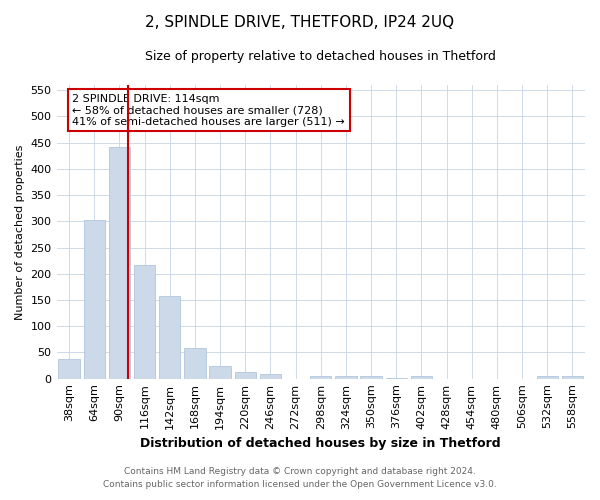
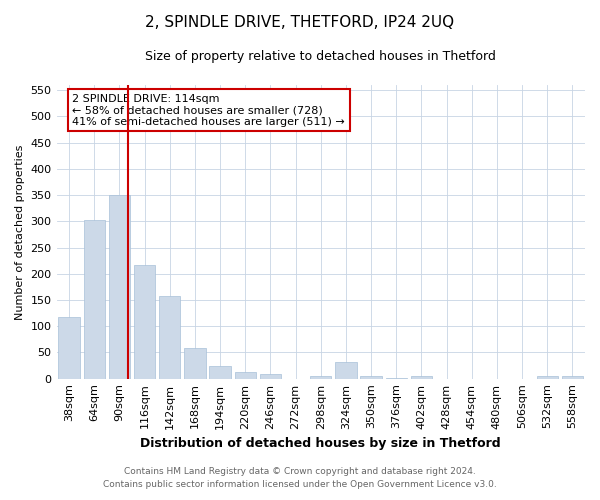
38sqm: 37 -> 118
90sqm: 441 -> 350
324sqm: 5 -> 32
